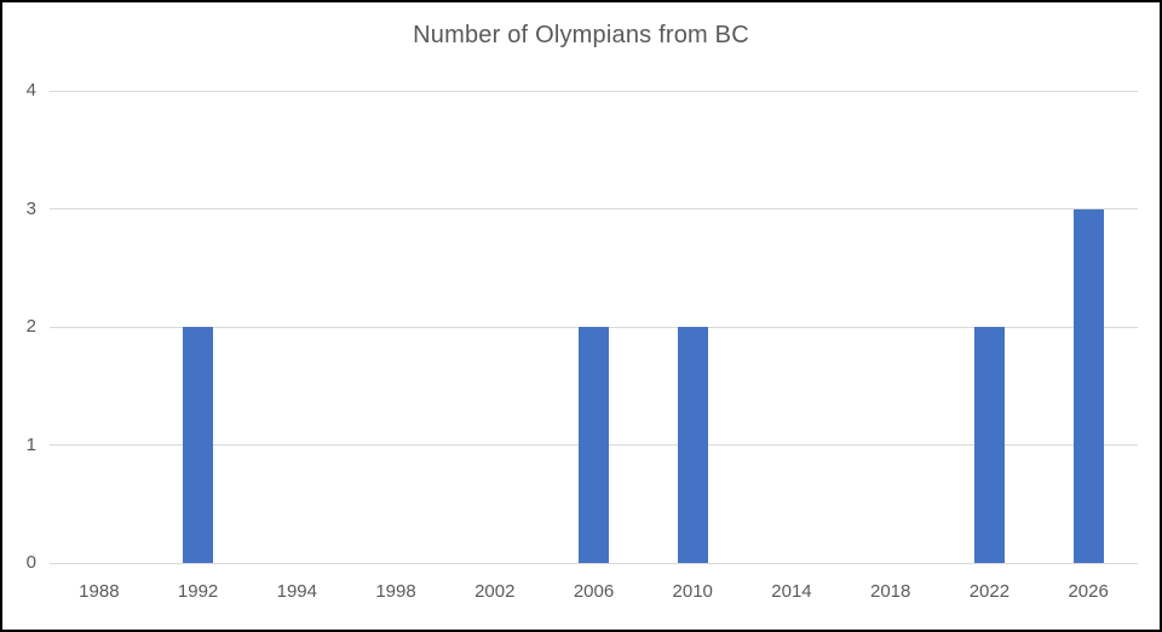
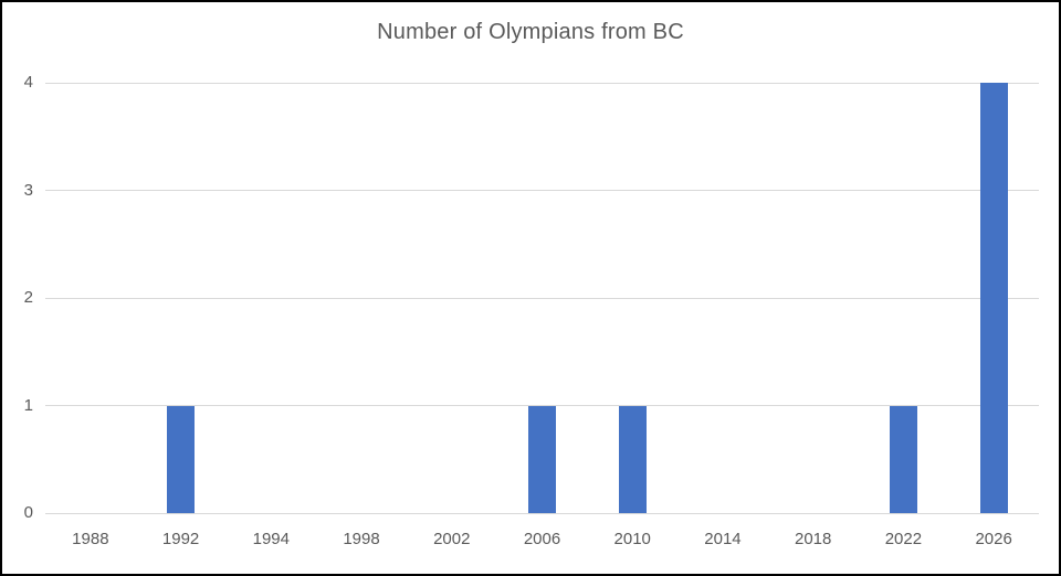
1992: 2 -> 1
2006: 2 -> 1
2010: 2 -> 1
2022: 2 -> 1
2026: 3 -> 4
